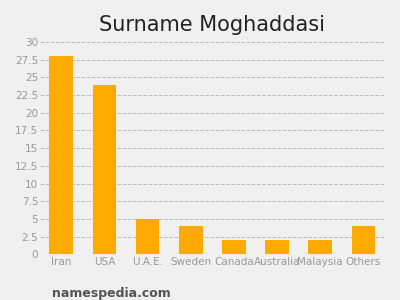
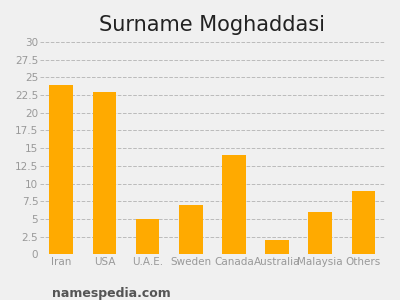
Iran: 28 -> 24
USA: 24 -> 23
Sweden: 4 -> 7
Canada: 2 -> 14
Malaysia: 2 -> 6
Others: 4 -> 9
